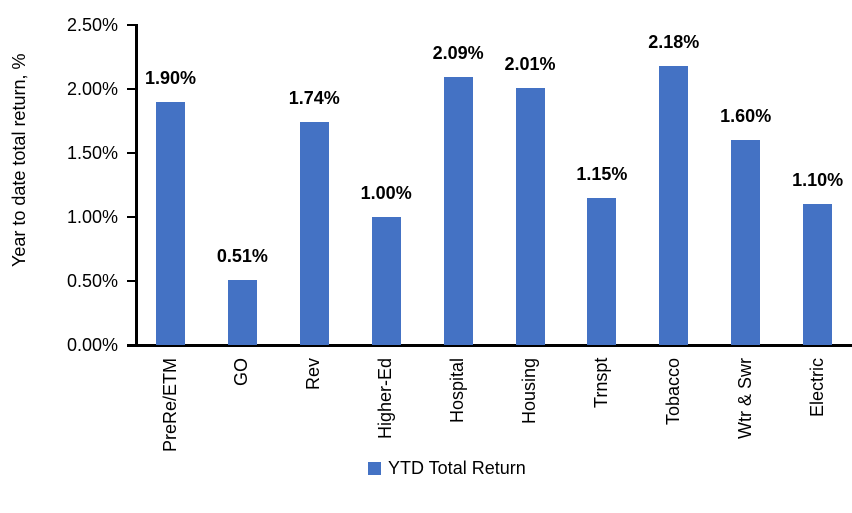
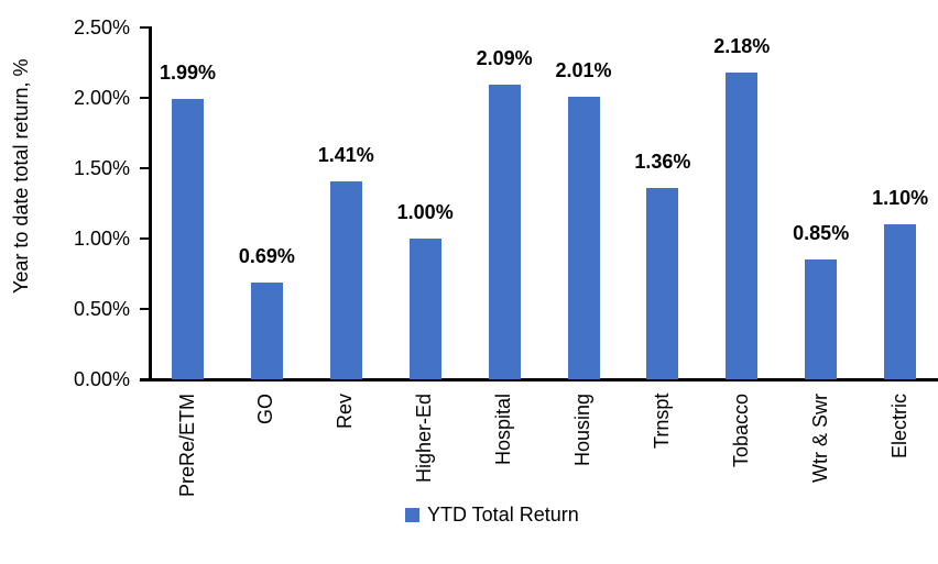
PreRe/ETM: 1.90% -> 1.99%
GO: 0.51% -> 0.69%
Rev: 1.74% -> 1.41%
Trnspt: 1.15% -> 1.36%
Wtr & Swr: 1.60% -> 0.85%
